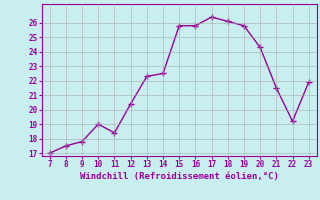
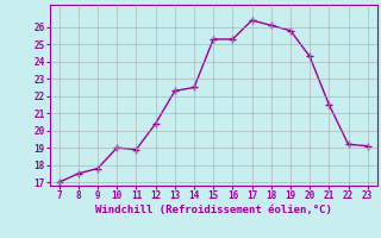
11: 18.4 -> 18.9
15: 25.8 -> 25.3
16: 25.8 -> 25.3
23: 21.9 -> 19.1
